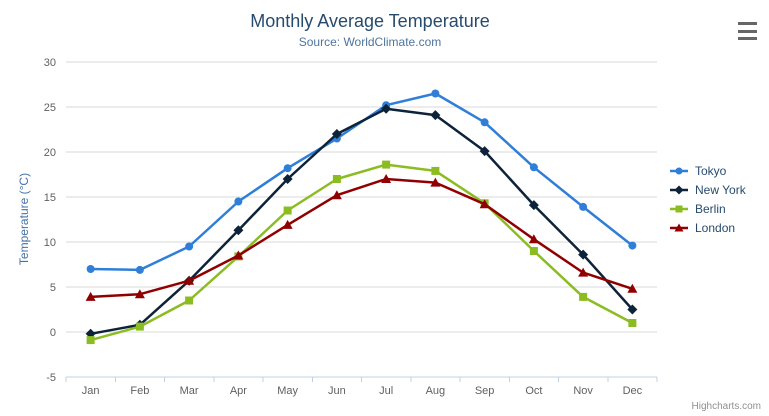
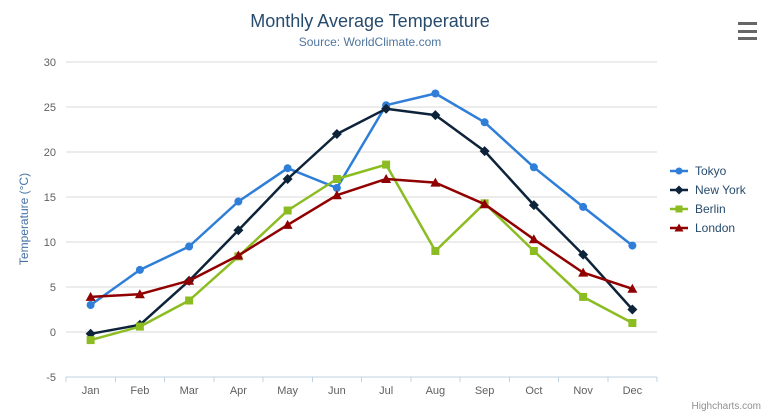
Tokyo/Jan: 7 -> 3
Tokyo/Jun: 22 -> 16
Berlin/Aug: 18 -> 9
